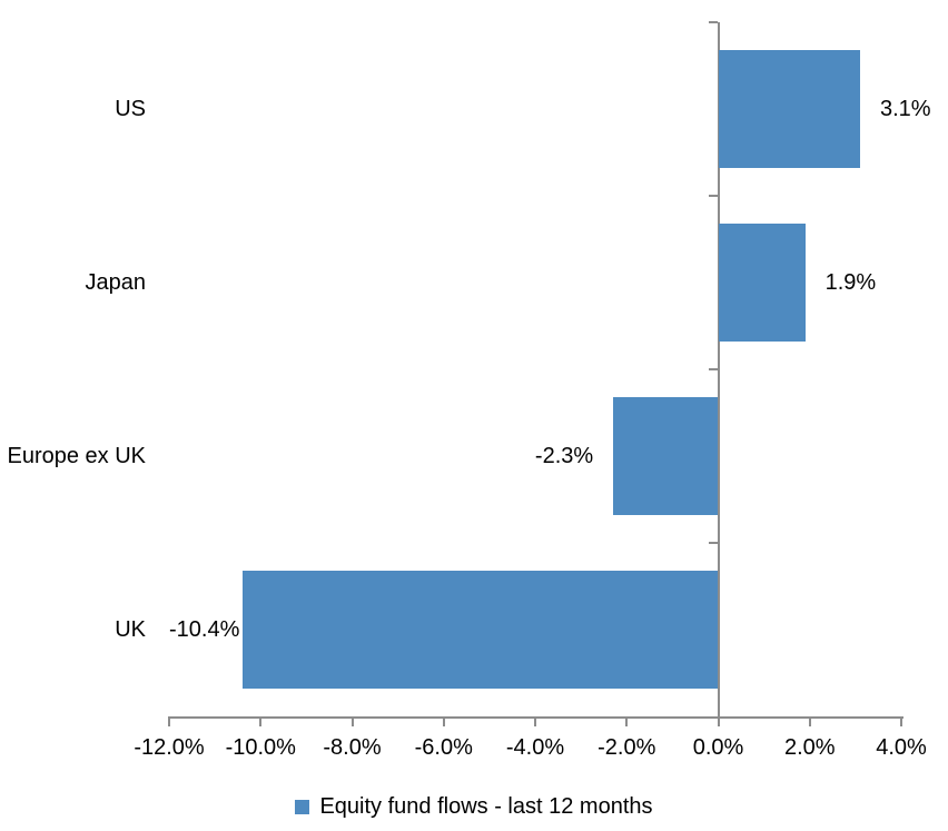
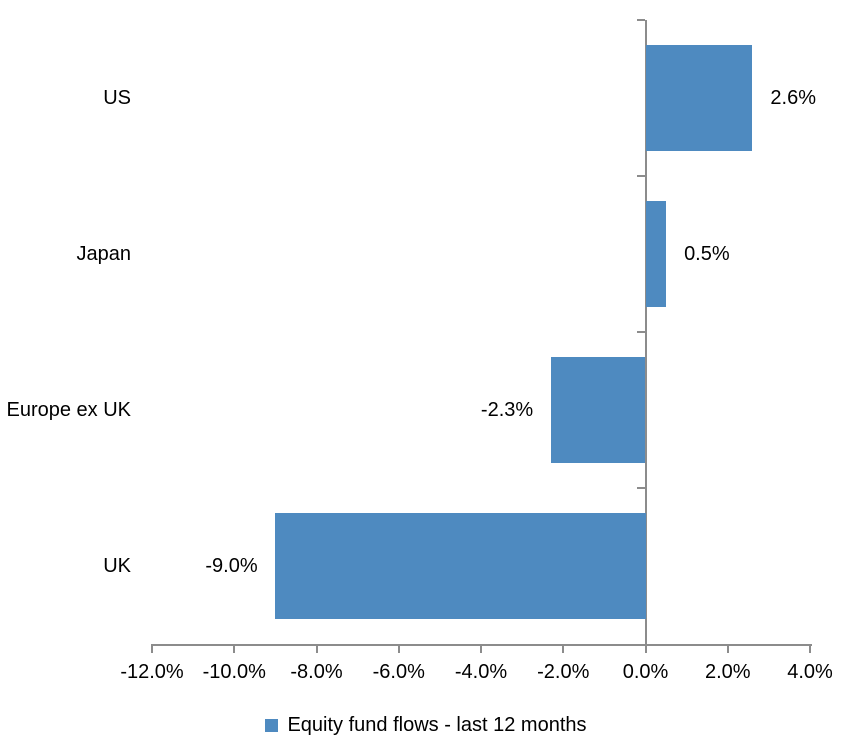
US: 3.1% -> 2.6%
Japan: 1.9% -> 0.5%
UK: -10.4% -> -9.0%
